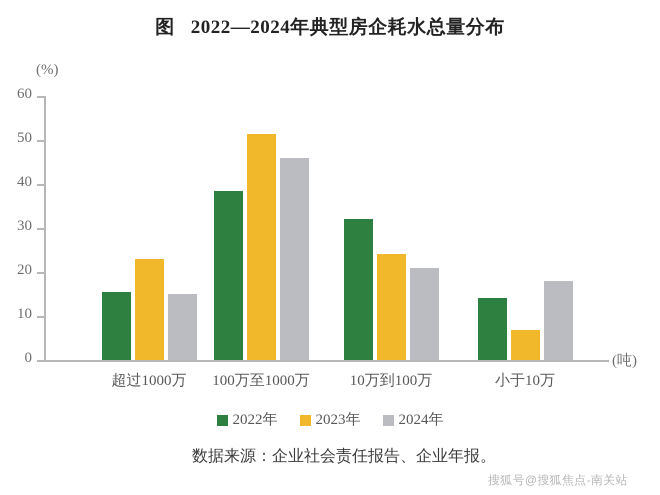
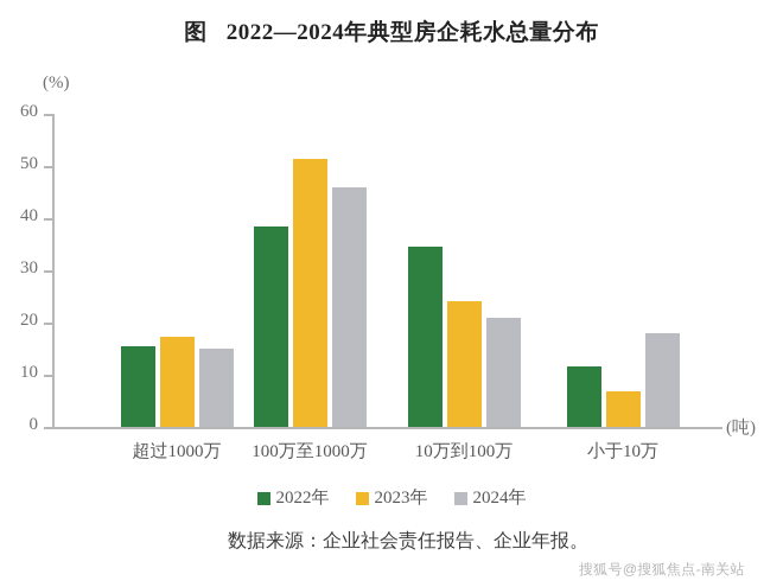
2023年/超过1000万: 23 -> 17
2022年/10万到100万: 32 -> 34
2022年/小于10万: 14 -> 12
